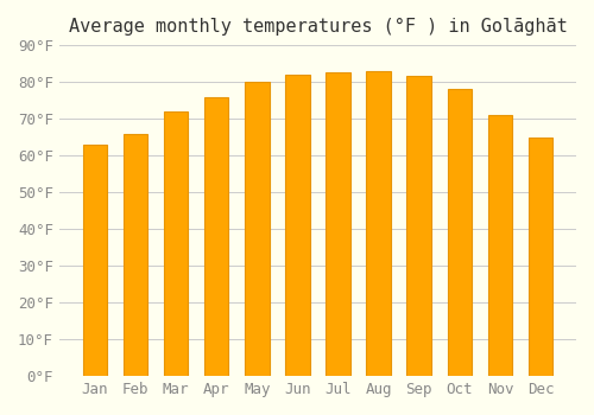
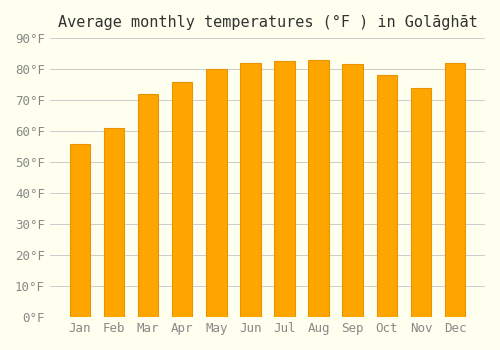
Jan: 63.0°F -> 56.0°F
Feb: 66.0°F -> 61.0°F
Nov: 71.0°F -> 74.0°F
Dec: 65.0°F -> 82.0°F
